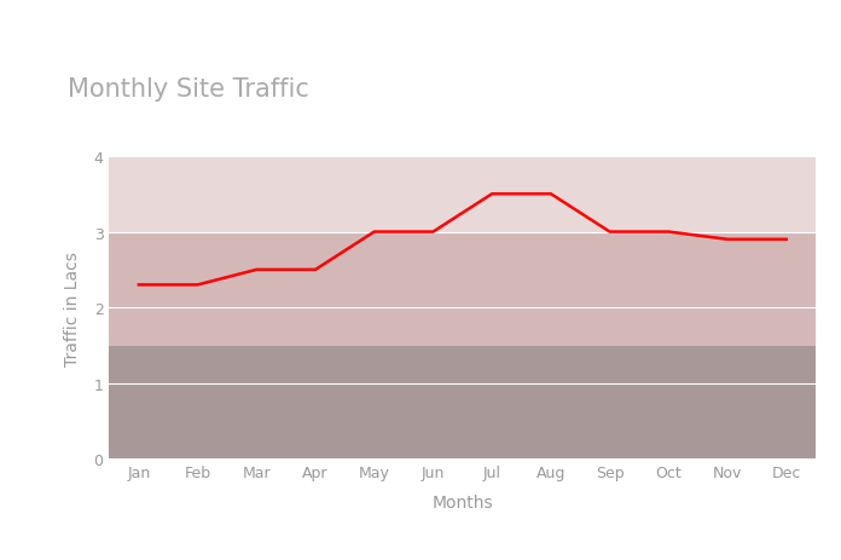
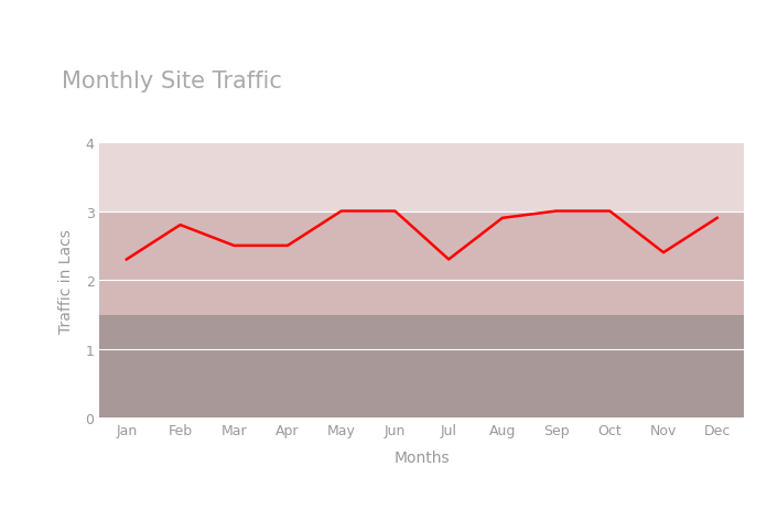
Feb: 2.3 -> 2.8
Jul: 3.5 -> 2.3
Aug: 3.5 -> 2.9
Nov: 2.9 -> 2.4
